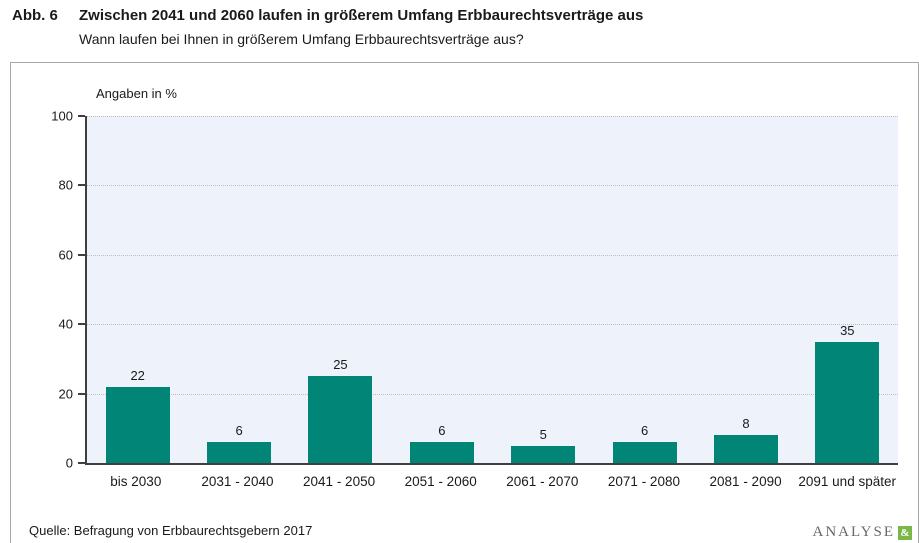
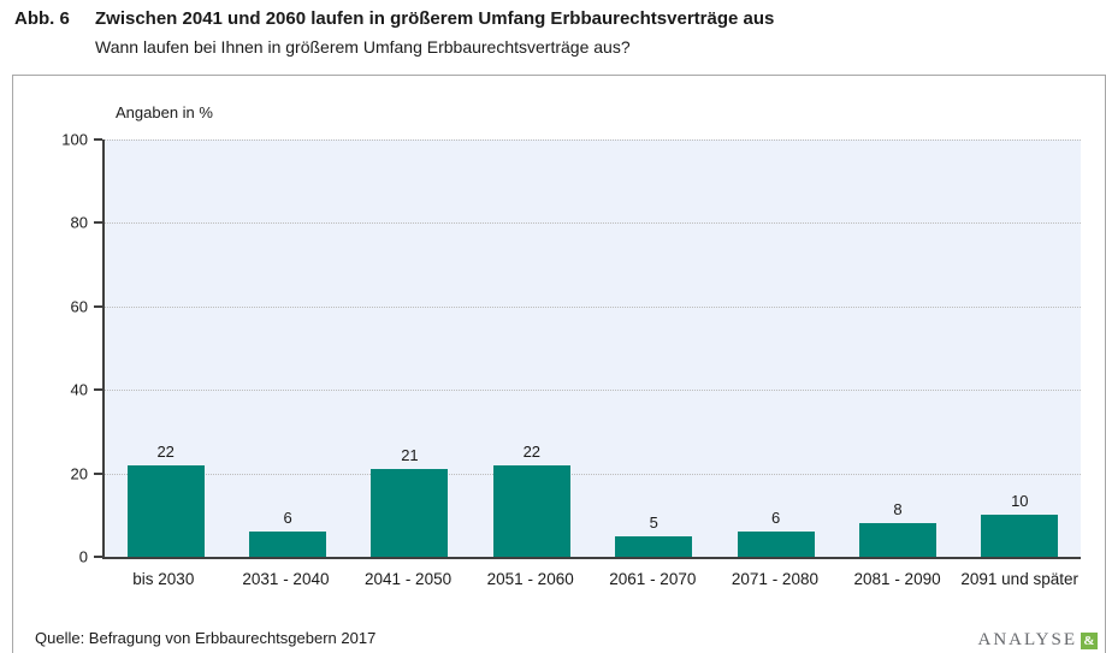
2041 - 2050: 25 -> 21
2051 - 2060: 6 -> 22
2091 und später: 35 -> 10
